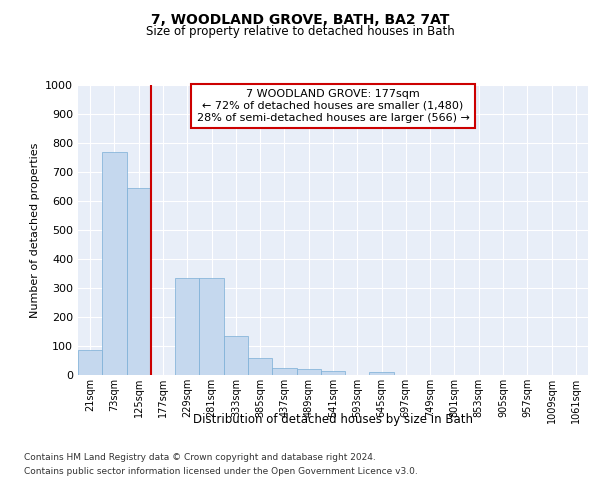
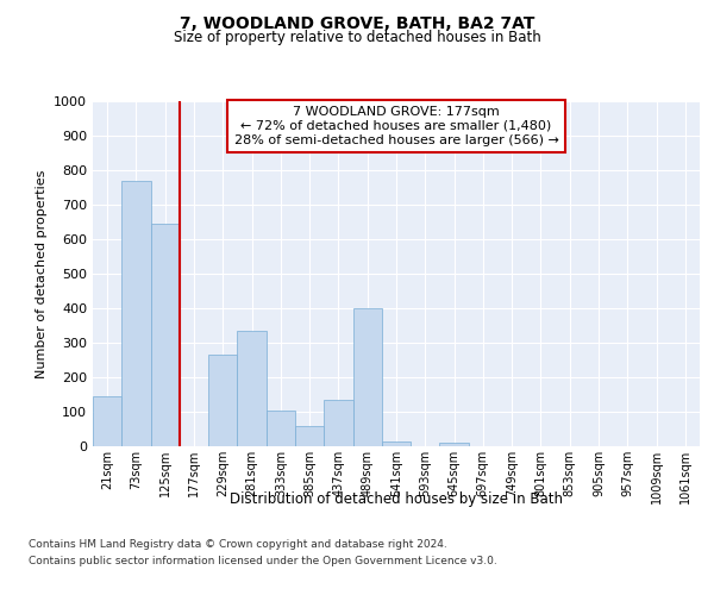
21sqm: 85 -> 145
229sqm: 335 -> 265
333sqm: 135 -> 105
437sqm: 25 -> 135
489sqm: 20 -> 400
